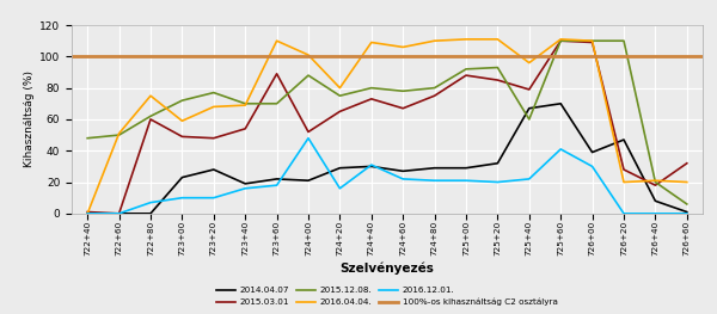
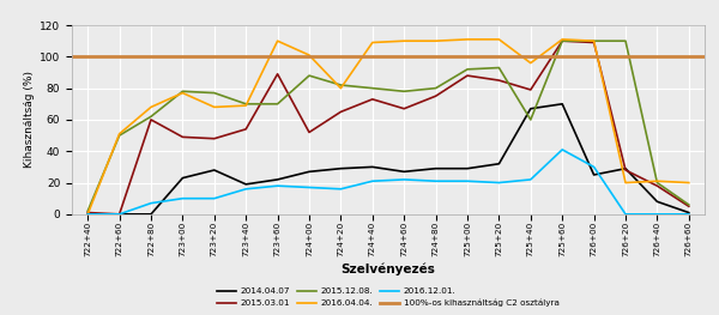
2015.12.08./722+40: 48 -> 2
2016.04.04./722+80: 75 -> 68
2015.12.08./723+00: 72 -> 78
2016.04.04./723+00: 59 -> 77
2014.04.07/724+00: 21 -> 27
2016.12.01./724+00: 48 -> 17
2015.12.08./724+20: 75 -> 82
2016.12.01./724+40: 31 -> 21
2016.04.04./724+60: 106 -> 110
2014.04.07/726+00: 39 -> 25
2014.04.07/726+20: 47 -> 29
2015.03.01/726+60: 32 -> 5
